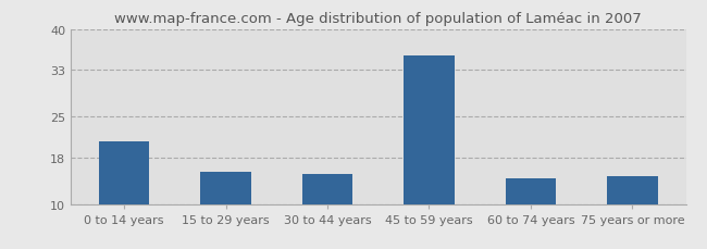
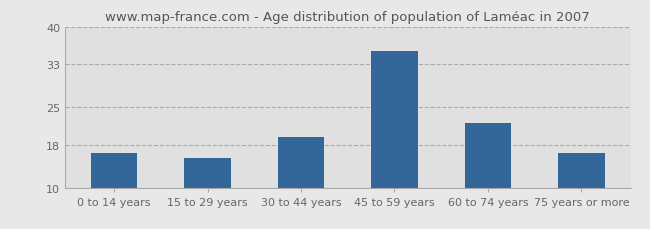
0 to 14 years: 20.8 -> 16.5
30 to 44 years: 15.2 -> 19.5
60 to 74 years: 14.4 -> 22.0
75 years or more: 14.8 -> 16.5
